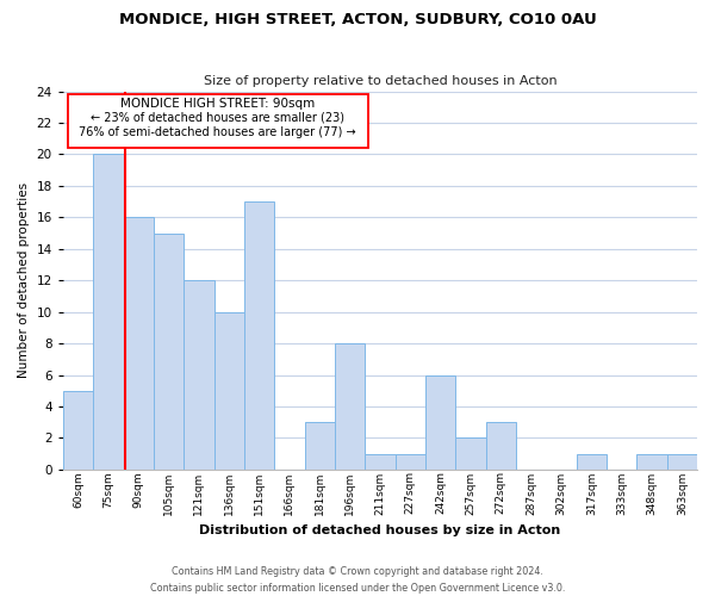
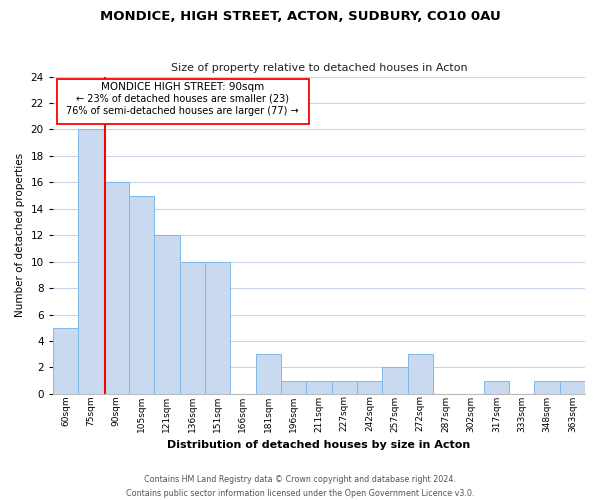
151sqm: 17 -> 10
196sqm: 8 -> 1
242sqm: 6 -> 1
